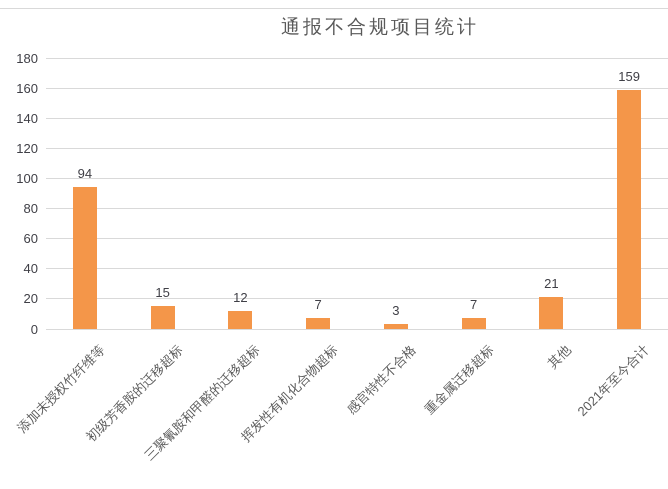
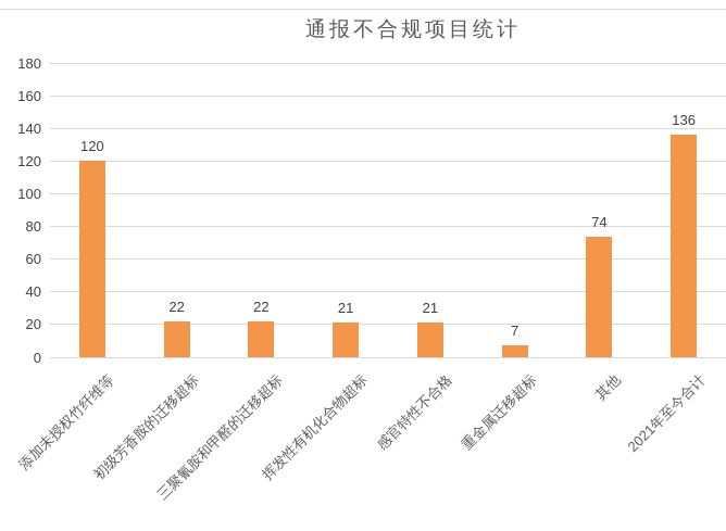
添加未授权竹纤维等: 94 -> 120
初级芳香胺的迁移超标: 15 -> 22
三聚氰胺和甲醛的迁移超标: 12 -> 22
挥发性有机化合物超标: 7 -> 21
感官特性不合格: 3 -> 21
其他: 21 -> 74
2021年至今合计: 159 -> 136
